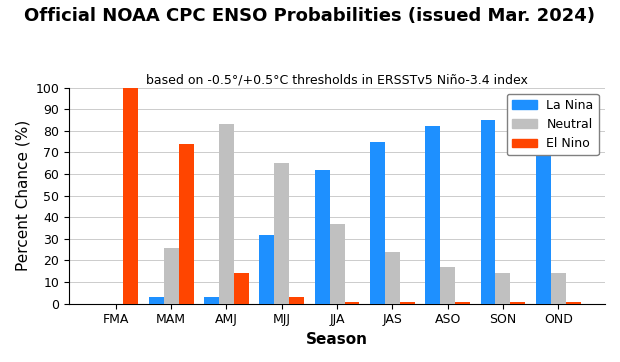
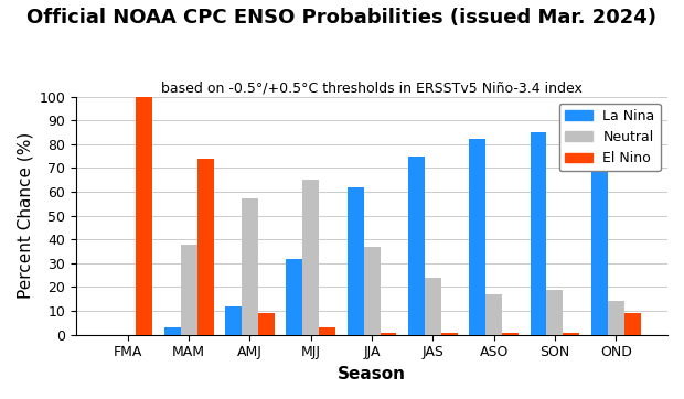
Neutral/MAM: 26 -> 38
La Nina/AMJ: 3 -> 12
Neutral/AMJ: 83 -> 57
El Nino/AMJ: 14 -> 9
Neutral/SON: 14 -> 19
El Nino/OND: 1 -> 9
